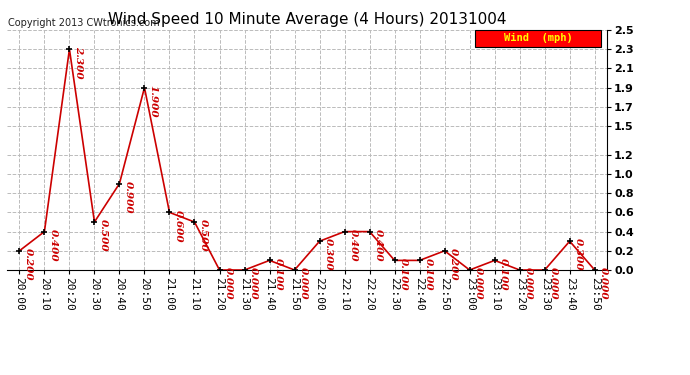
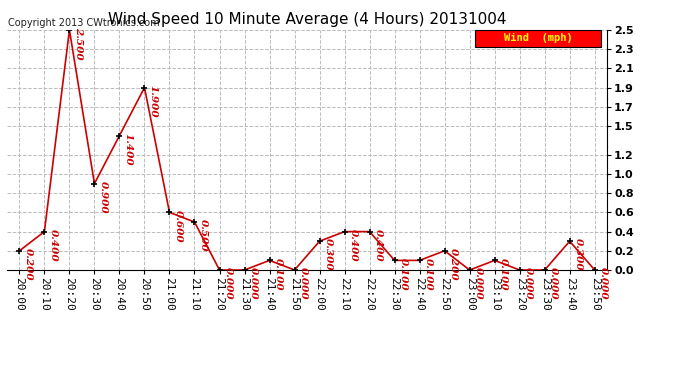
20:20: 2.300 -> 2.500
20:30: 0.500 -> 0.900
20:40: 0.900 -> 1.400
